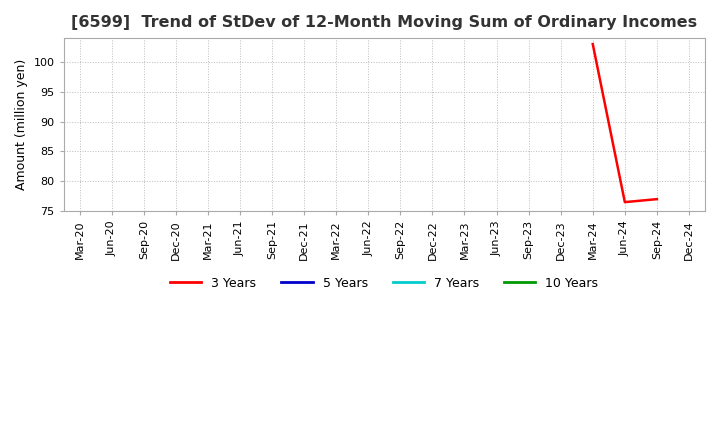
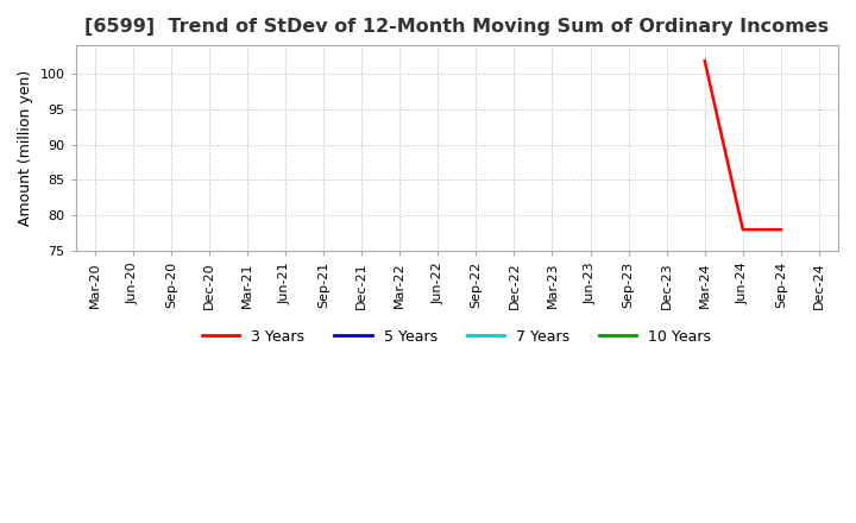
Mar-24: 103.0 -> 101.8
Jun-24: 76.5 -> 78.0
Sep-24: 77.0 -> 78.0
